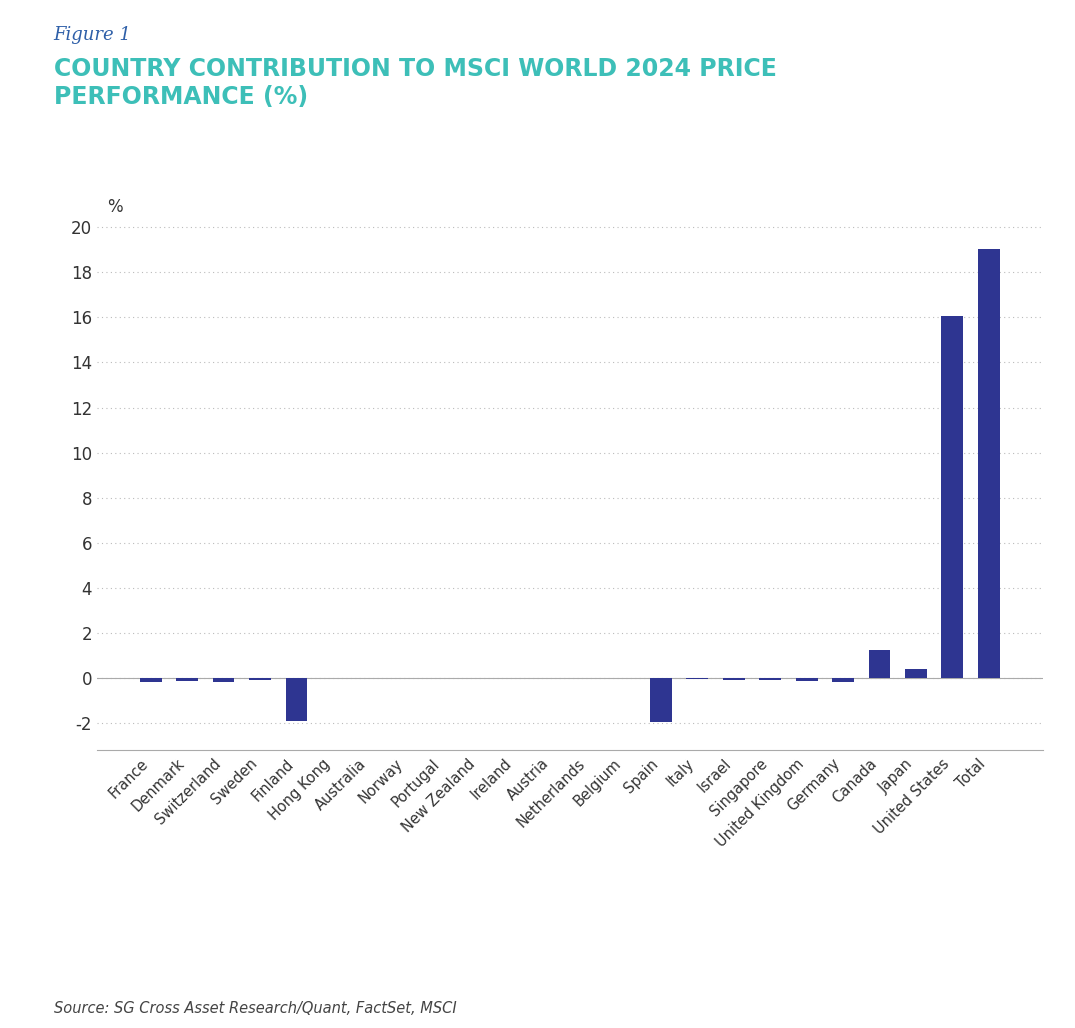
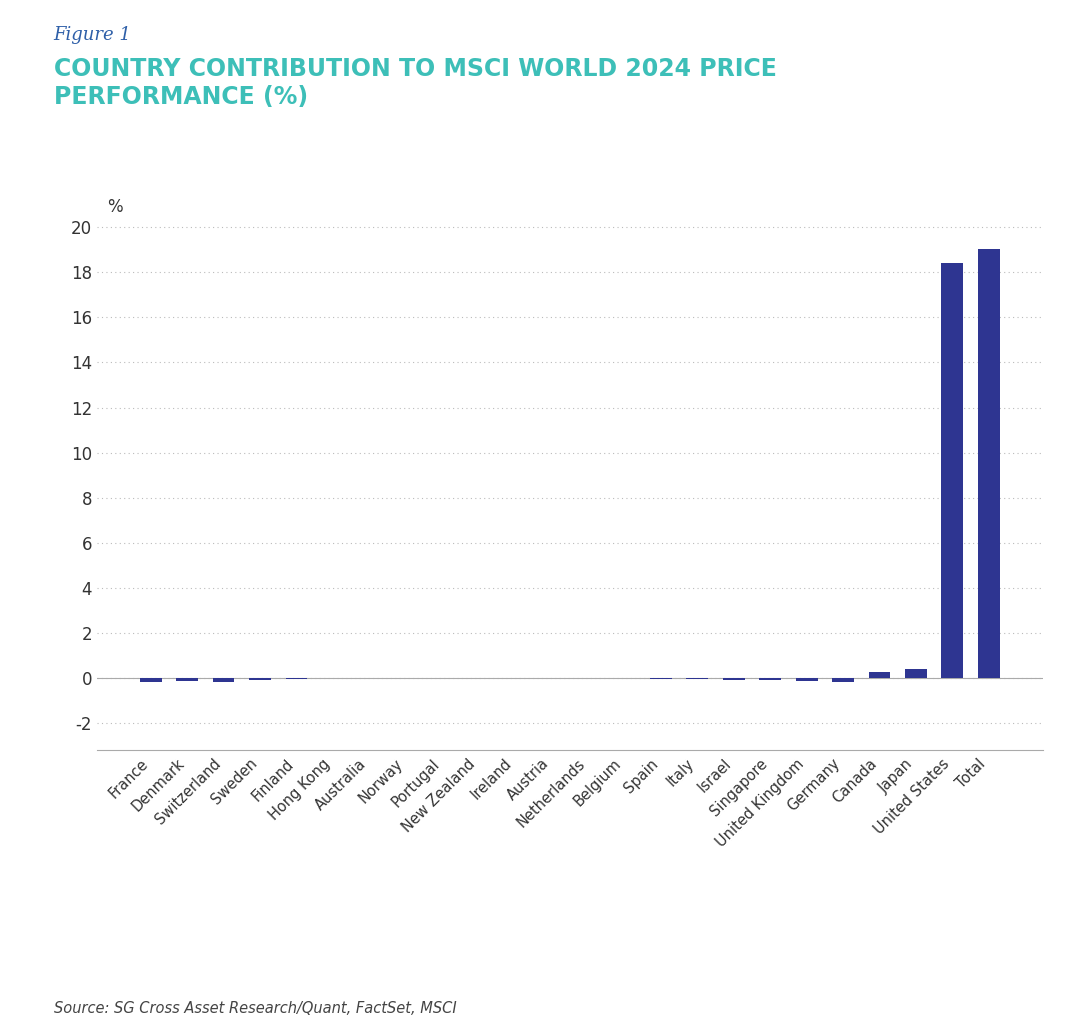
Finland: -1.90 -> -0.05
Spain: -1.95 -> -0.02
Canada: 1.25 -> 0.27
United States: 16.05 -> 18.40
